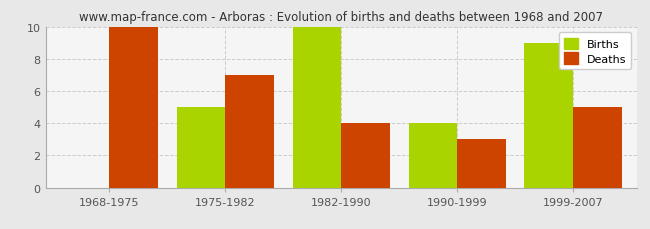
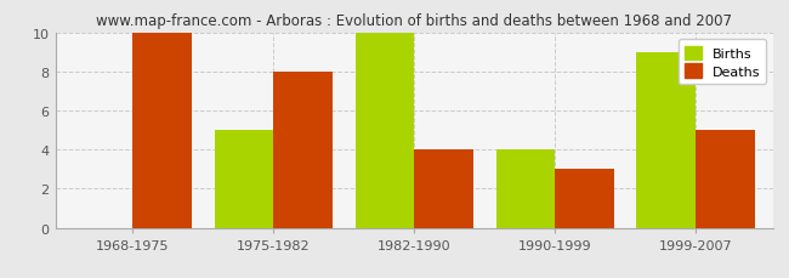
Deaths/1975-1982: 7 -> 8
